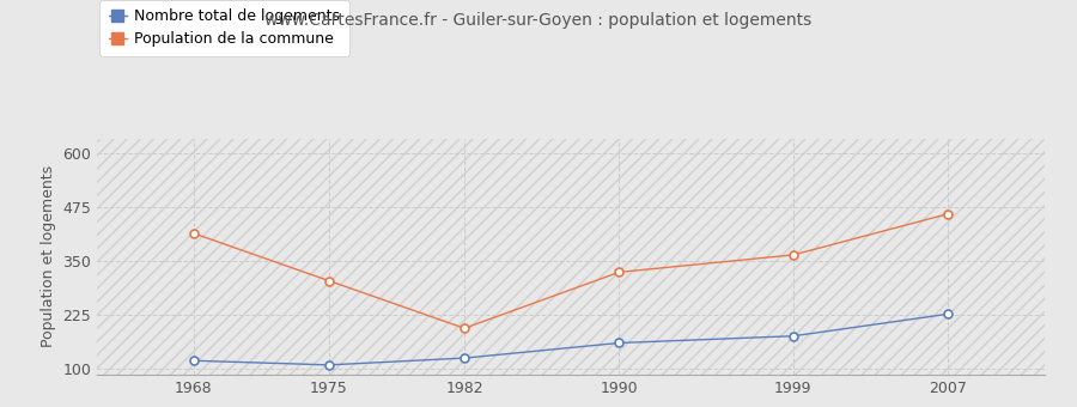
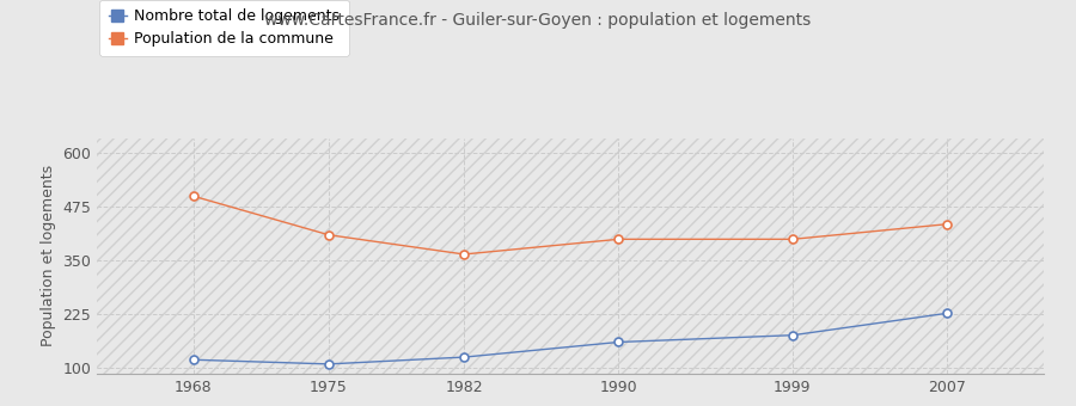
Population de la commune/1968: 415 -> 500
Population de la commune/1975: 305 -> 410
Population de la commune/1982: 195 -> 365
Population de la commune/1990: 325 -> 400
Population de la commune/1999: 365 -> 400
Population de la commune/2007: 460 -> 435
